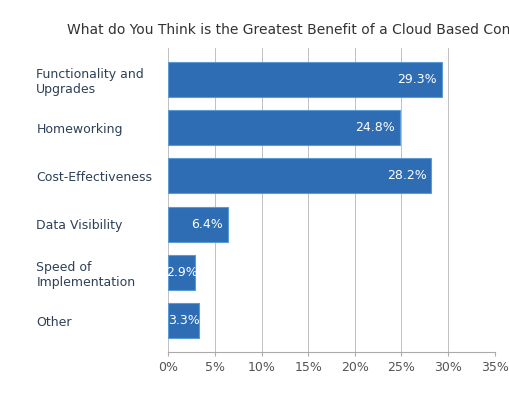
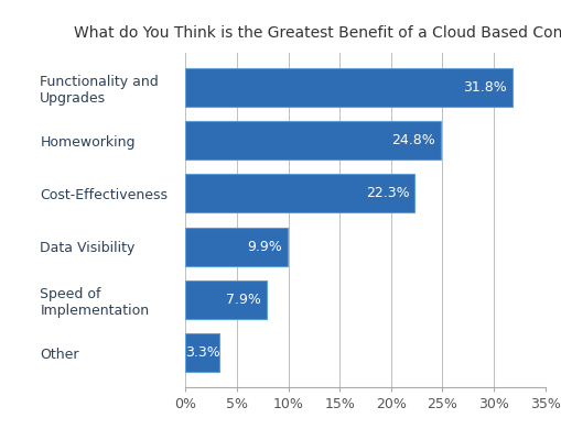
Functionality and Upgrades: 29.3% -> 31.8%
Cost-Effectiveness: 28.2% -> 22.3%
Data Visibility: 6.4% -> 9.9%
Speed of Implementation: 2.9% -> 7.9%
